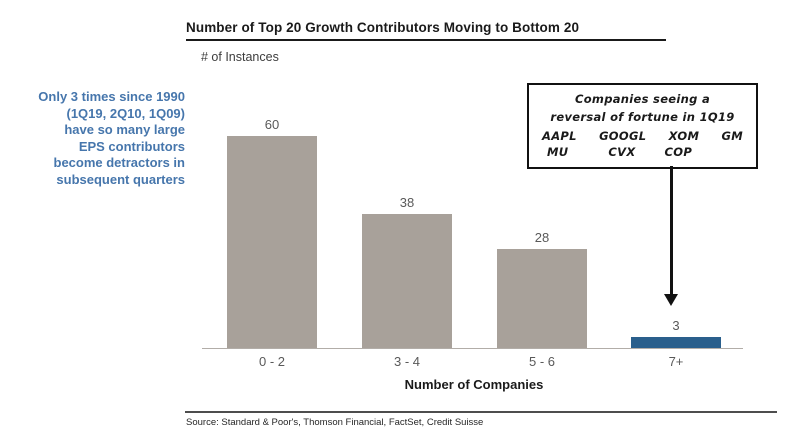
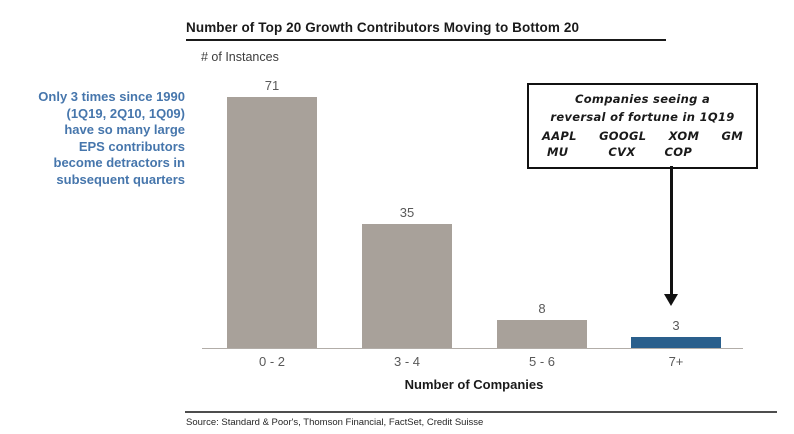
0 - 2: 60 -> 71
3 - 4: 38 -> 35
5 - 6: 28 -> 8
